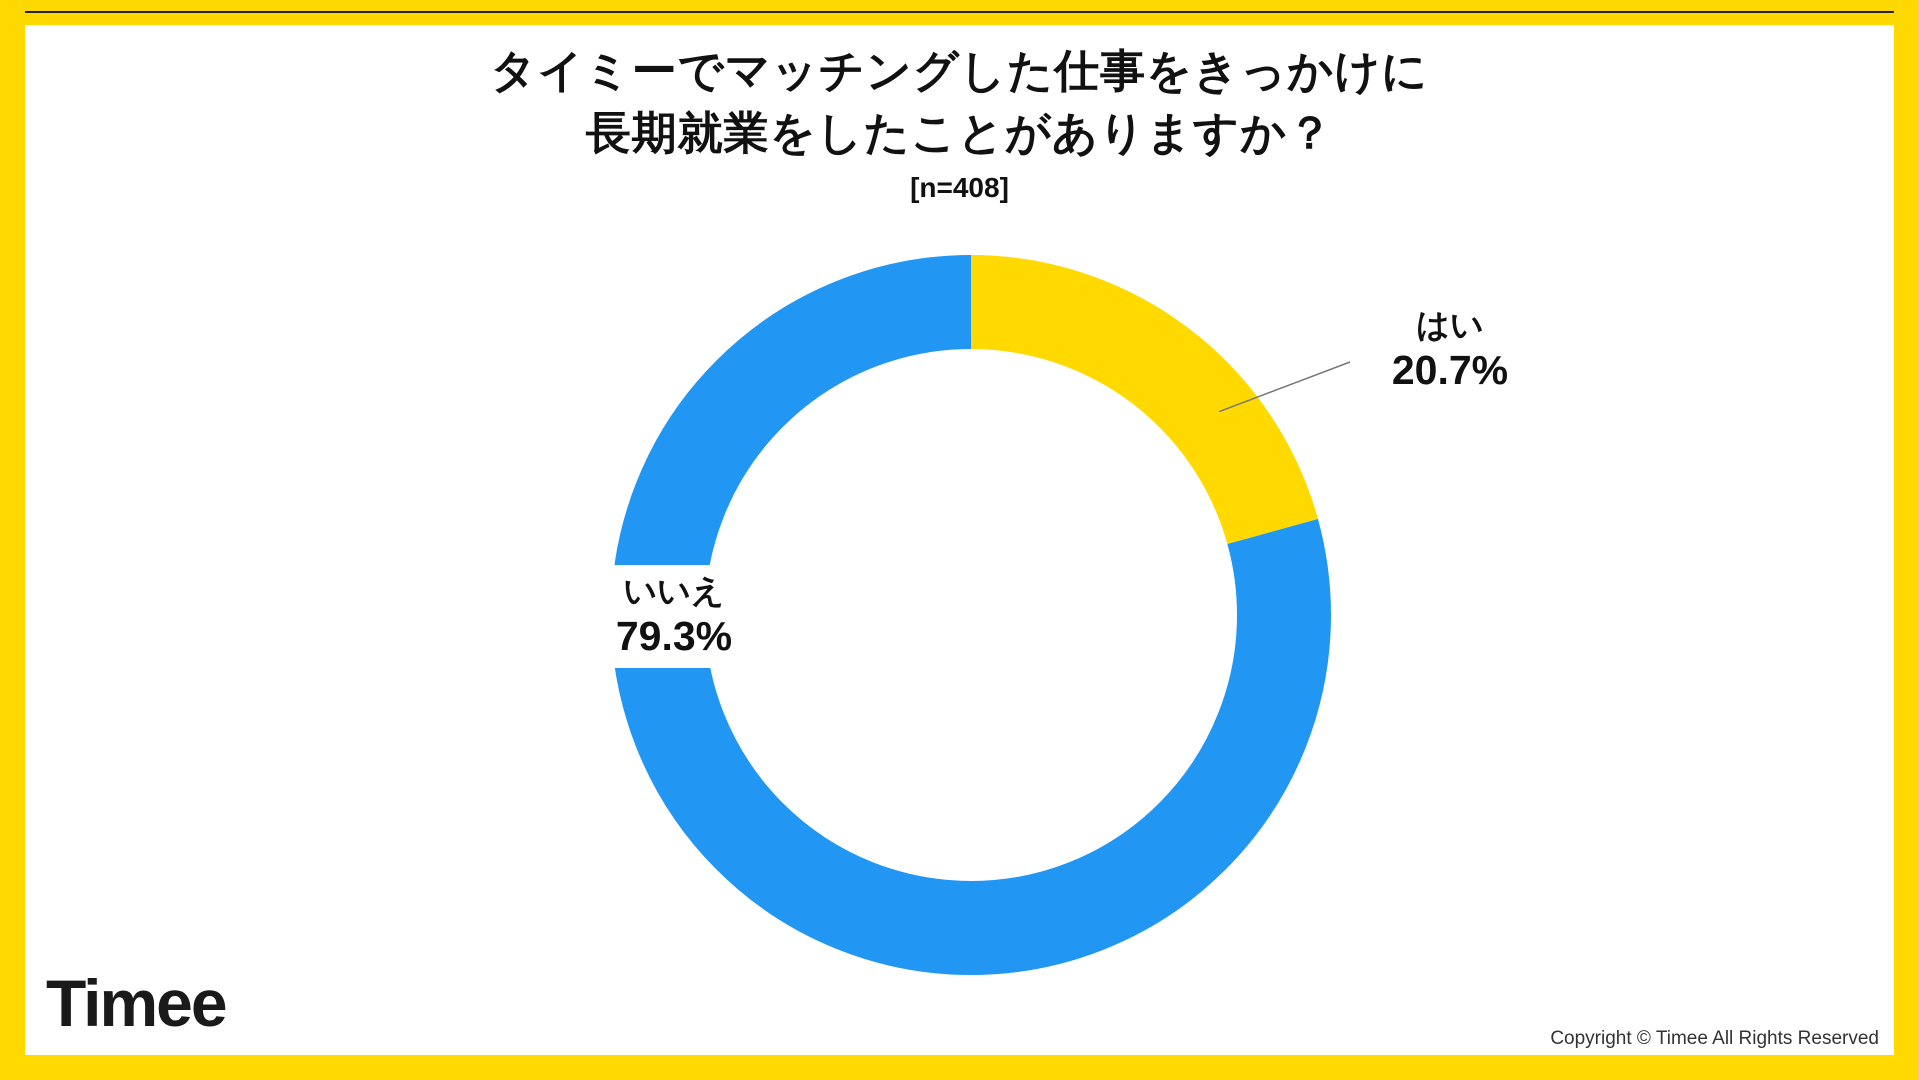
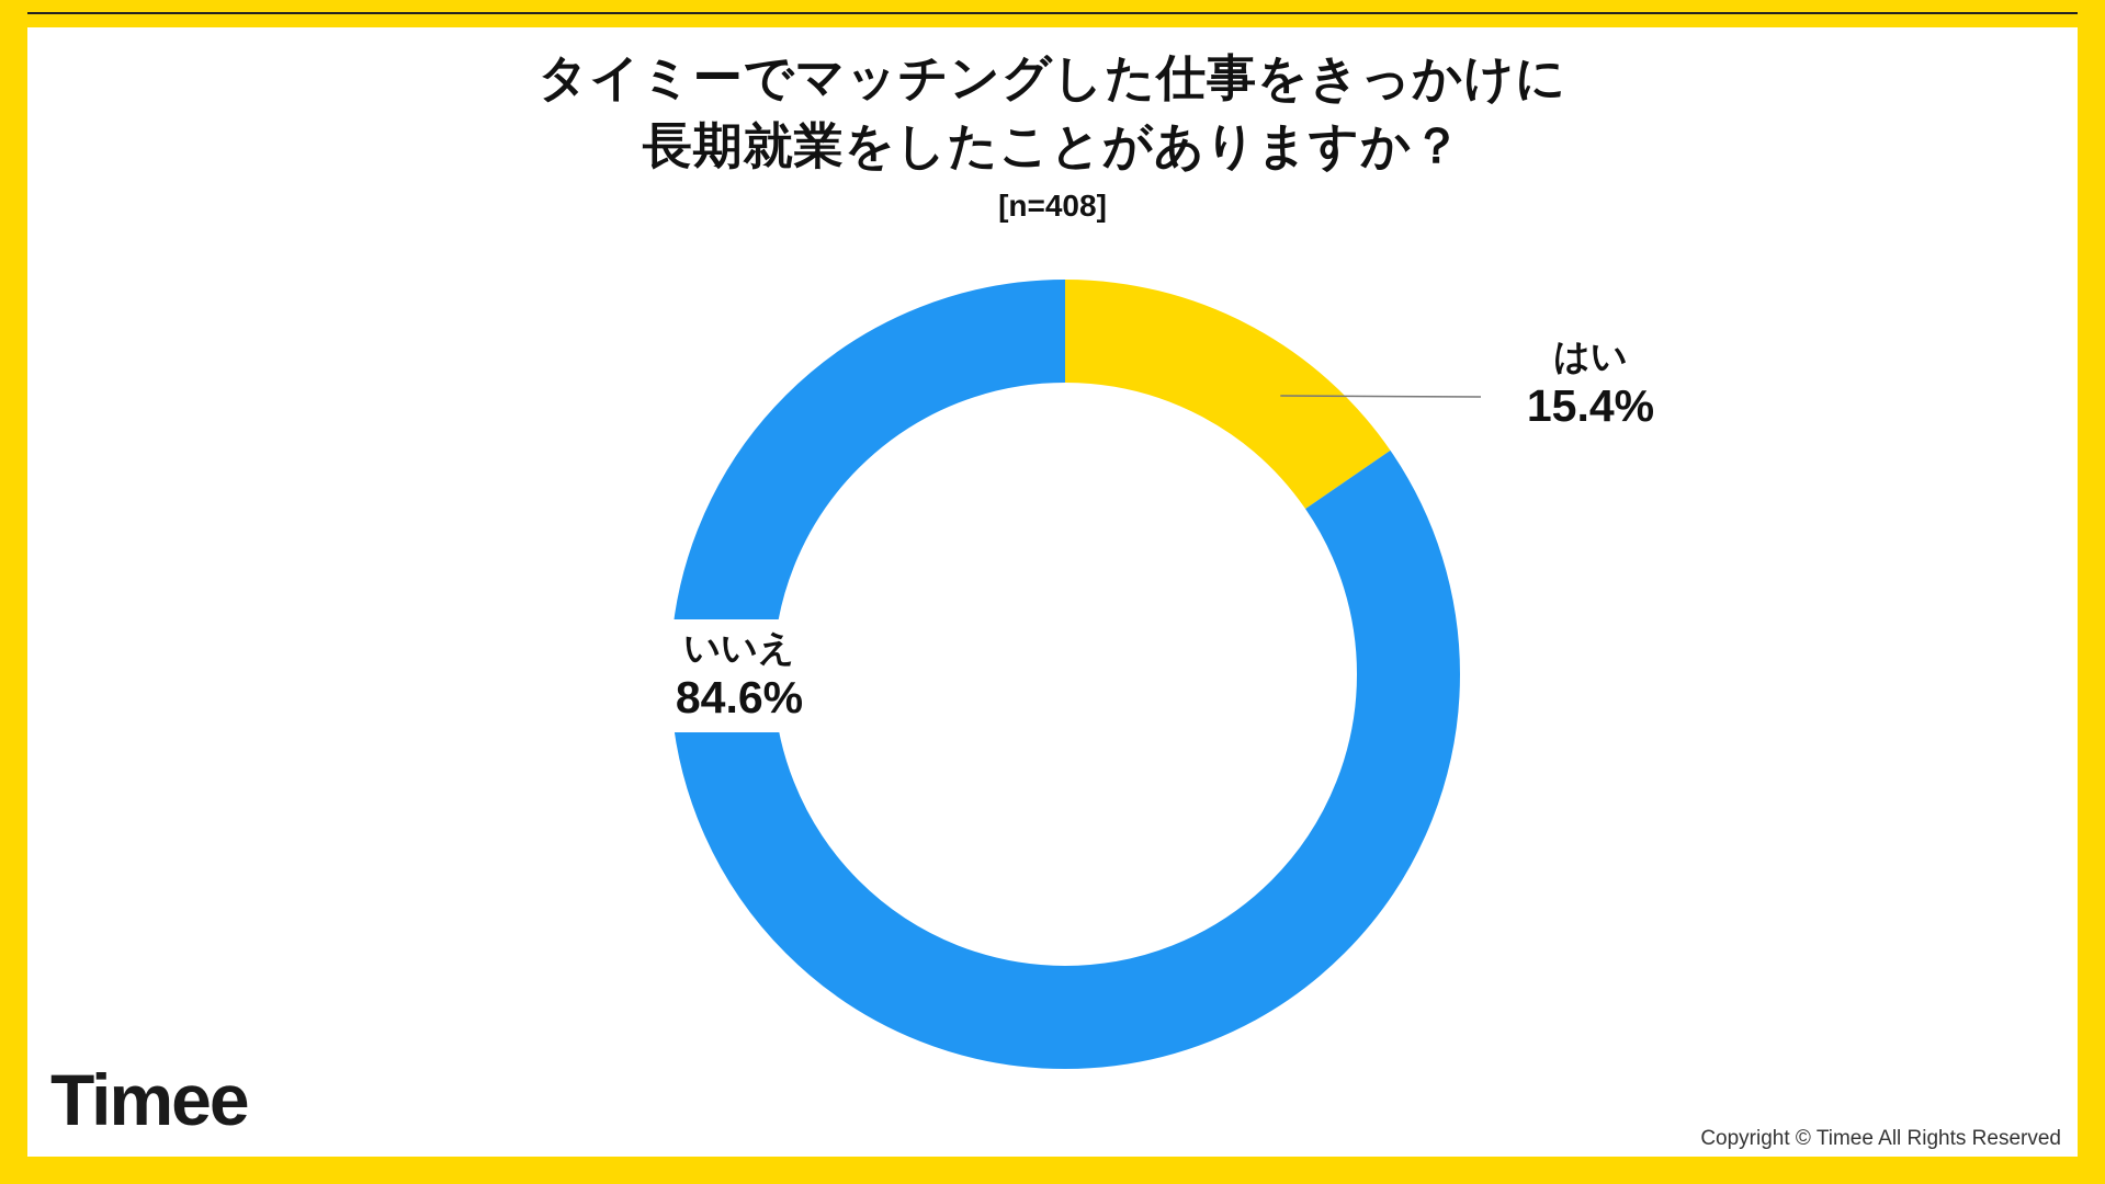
はい: 20.7% -> 15.4%
いいえ: 79.3% -> 84.6%
